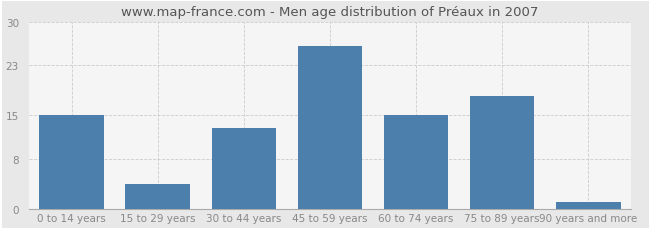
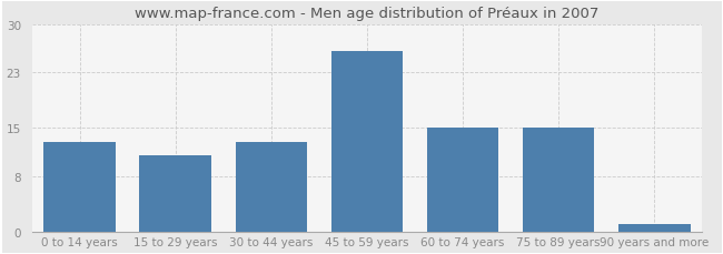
0 to 14 years: 15 -> 13
15 to 29 years: 4 -> 11
75 to 89 years: 18 -> 15
